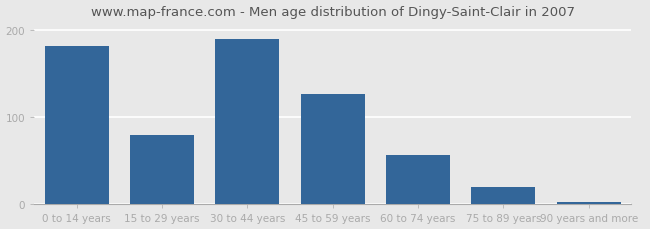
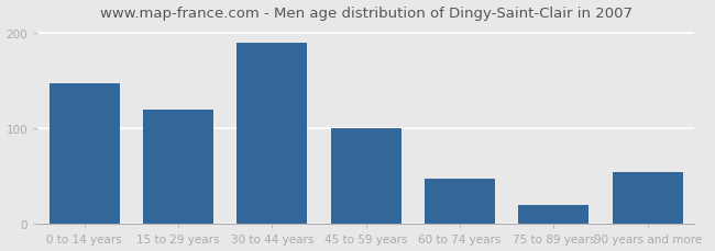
0 to 14 years: 182 -> 148
15 to 29 years: 80 -> 120
45 to 59 years: 127 -> 100
60 to 74 years: 57 -> 48
90 years and more: 3 -> 54
